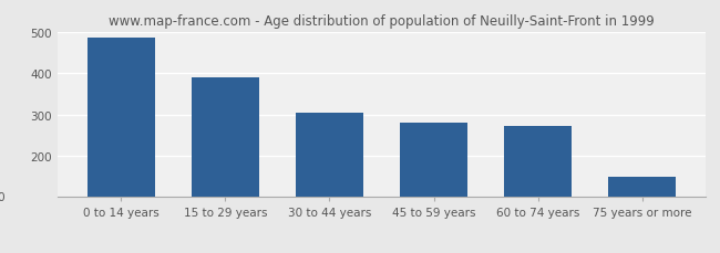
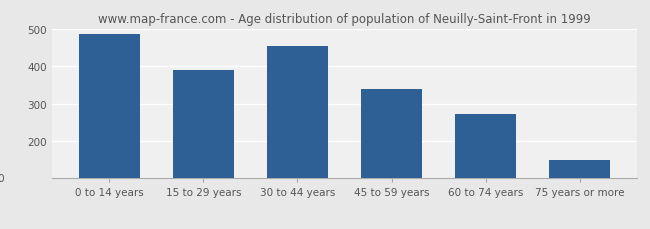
30 to 44 years: 305 -> 453
45 to 59 years: 280 -> 338
